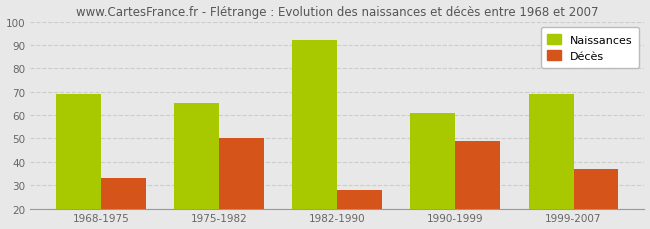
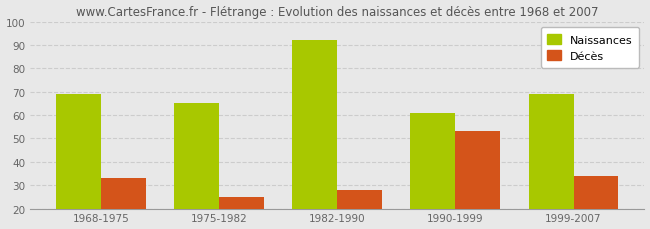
Décès/1975-1982: 50 -> 25
Décès/1990-1999: 49 -> 53
Décès/1999-2007: 37 -> 34
